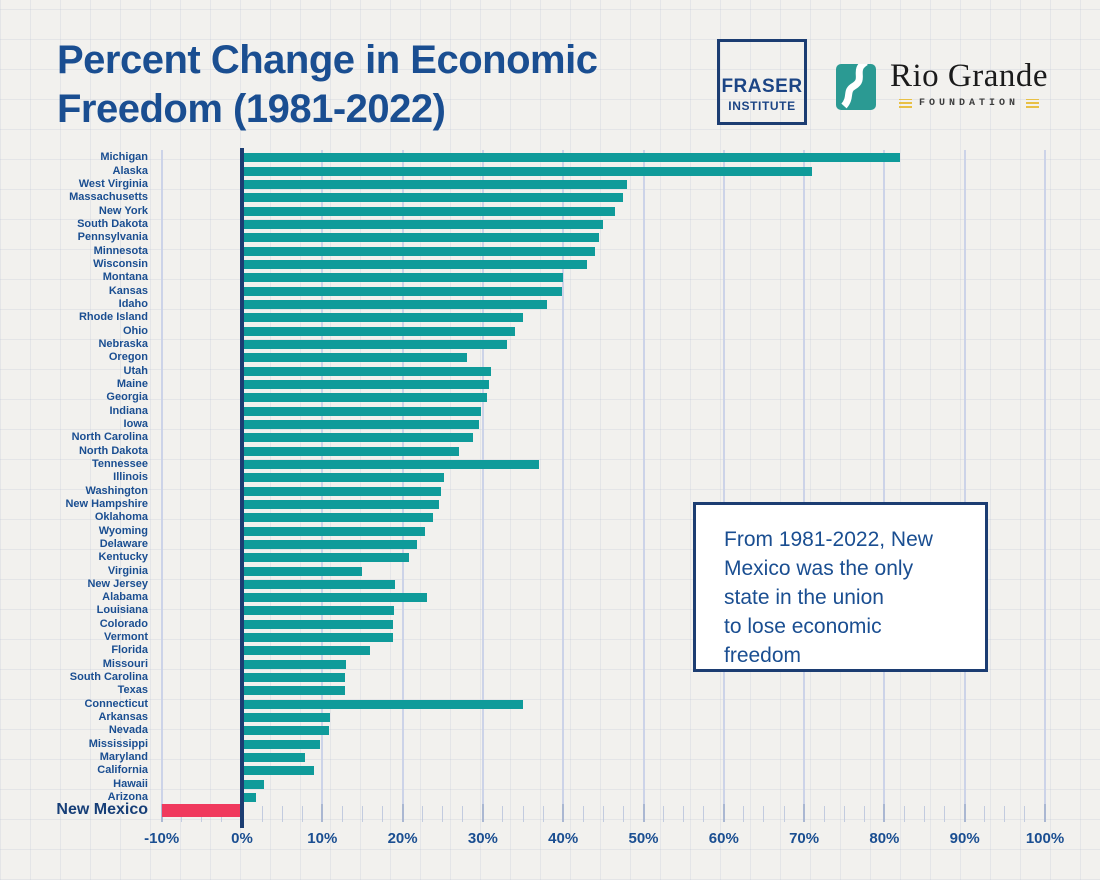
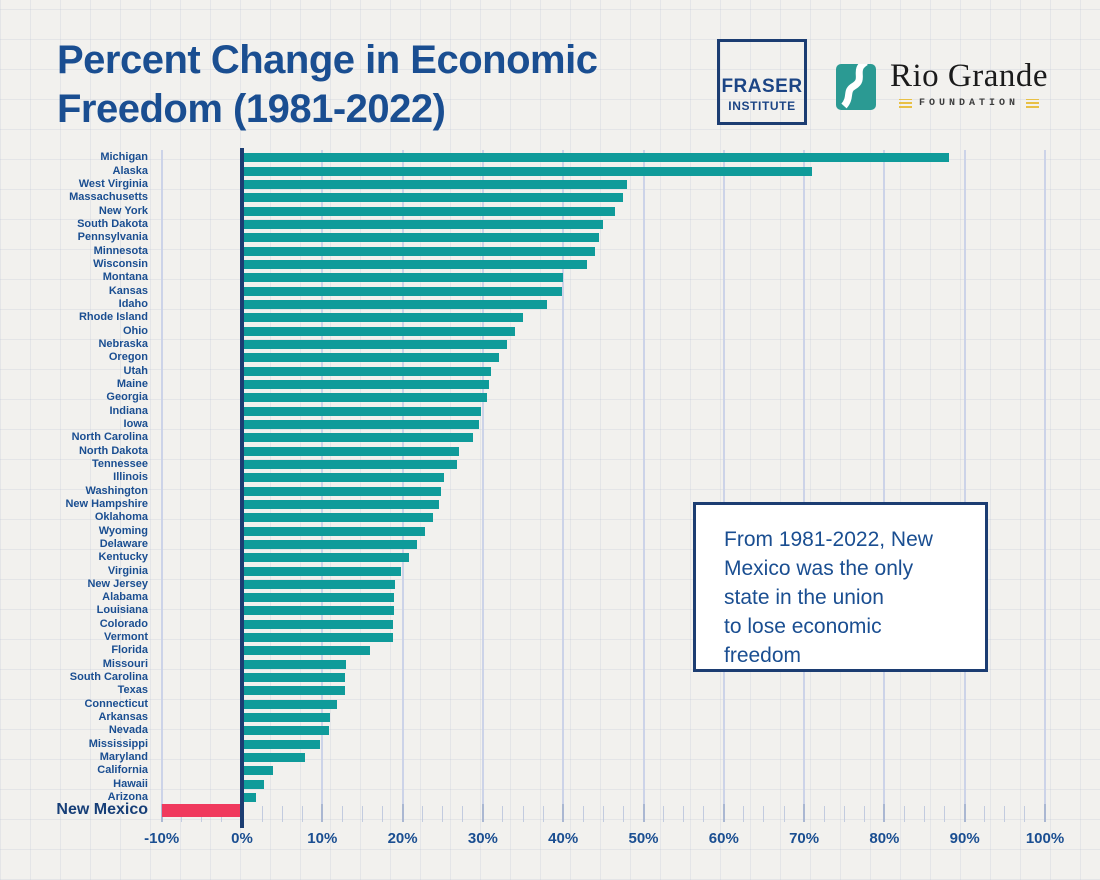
Michigan: 82% -> 88%
Oregon: 28% -> 32%
Tennessee: 37% -> 27%
Virginia: 15% -> 20%
Alabama: 23% -> 19%
Connecticut: 35% -> 12%
California: 9% -> 4%
